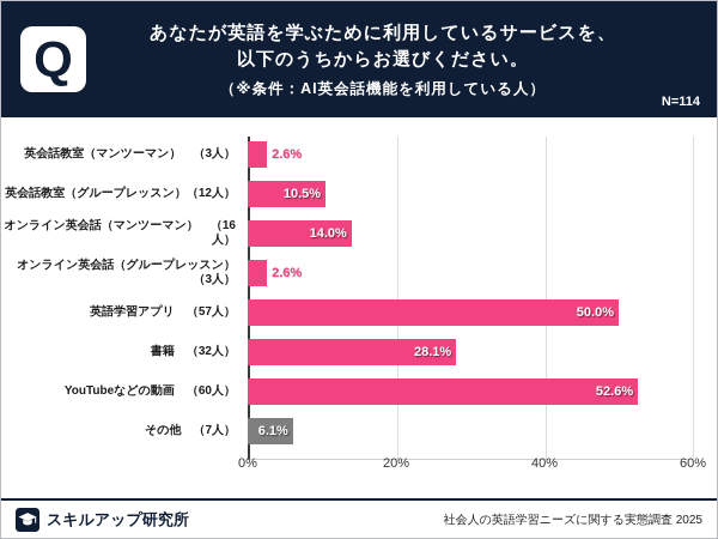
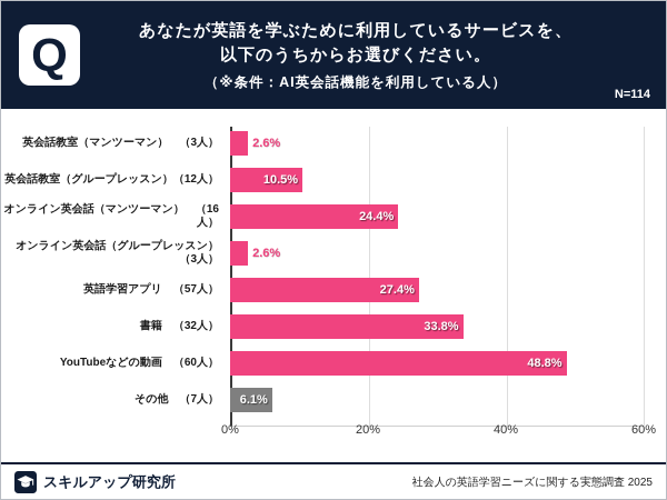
オンライン英会話（マンツーマン） （16人）: 14.0% -> 24.4%
英語学習アプリ （57人）: 50.0% -> 27.4%
書籍 （32人）: 28.1% -> 33.8%
YouTubeなどの動画 （60人）: 52.6% -> 48.8%
